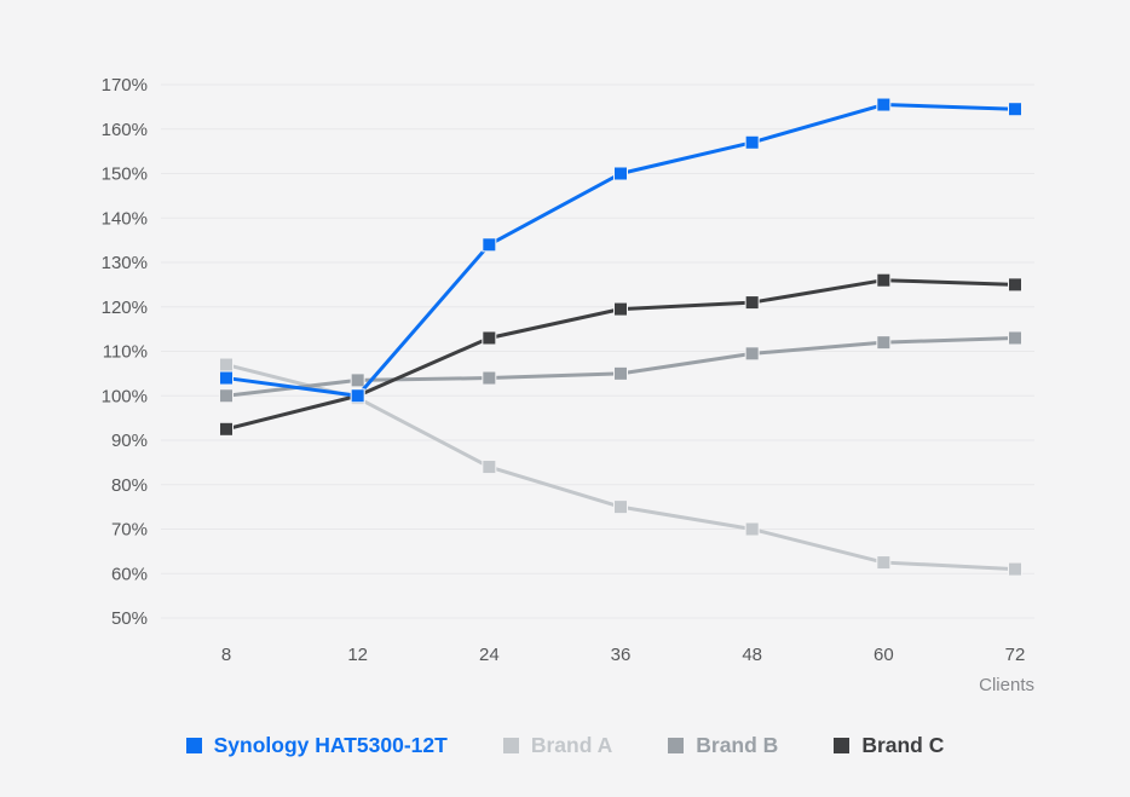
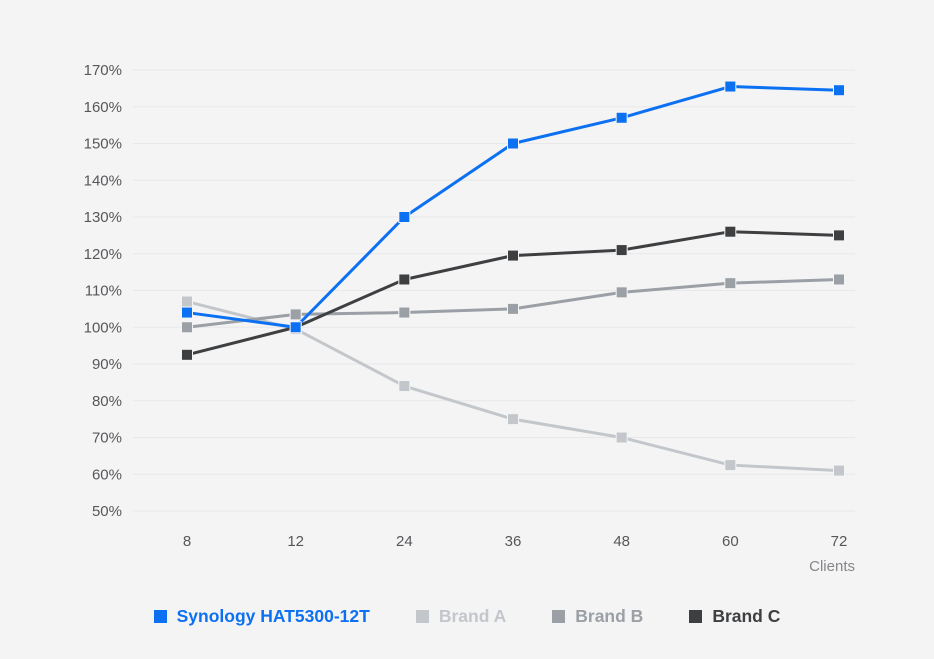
Synology HAT5300-12T/24: 134% -> 130%
